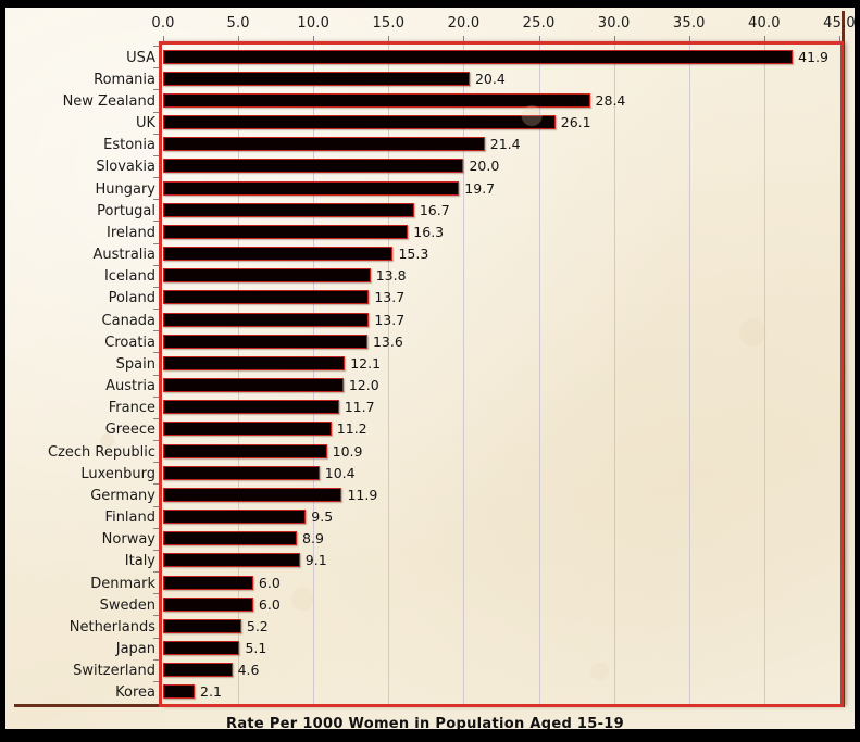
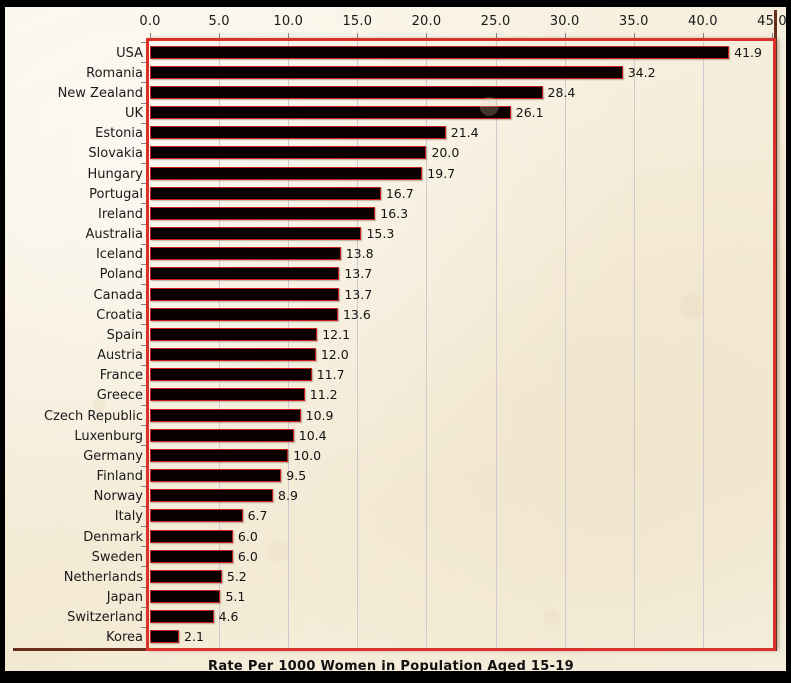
Romania: 20.4 -> 34.2
Germany: 11.9 -> 10.0
Italy: 9.1 -> 6.7
